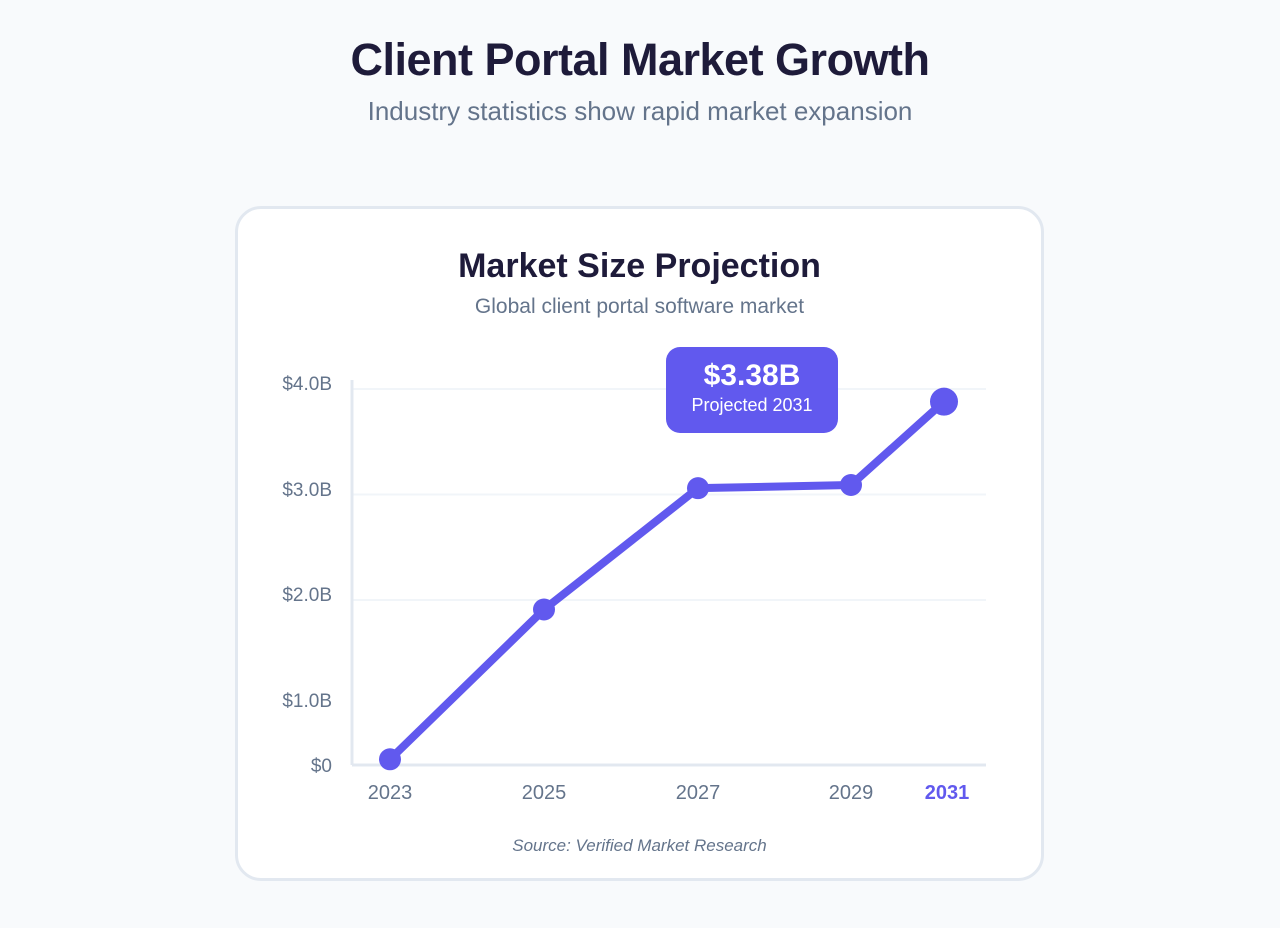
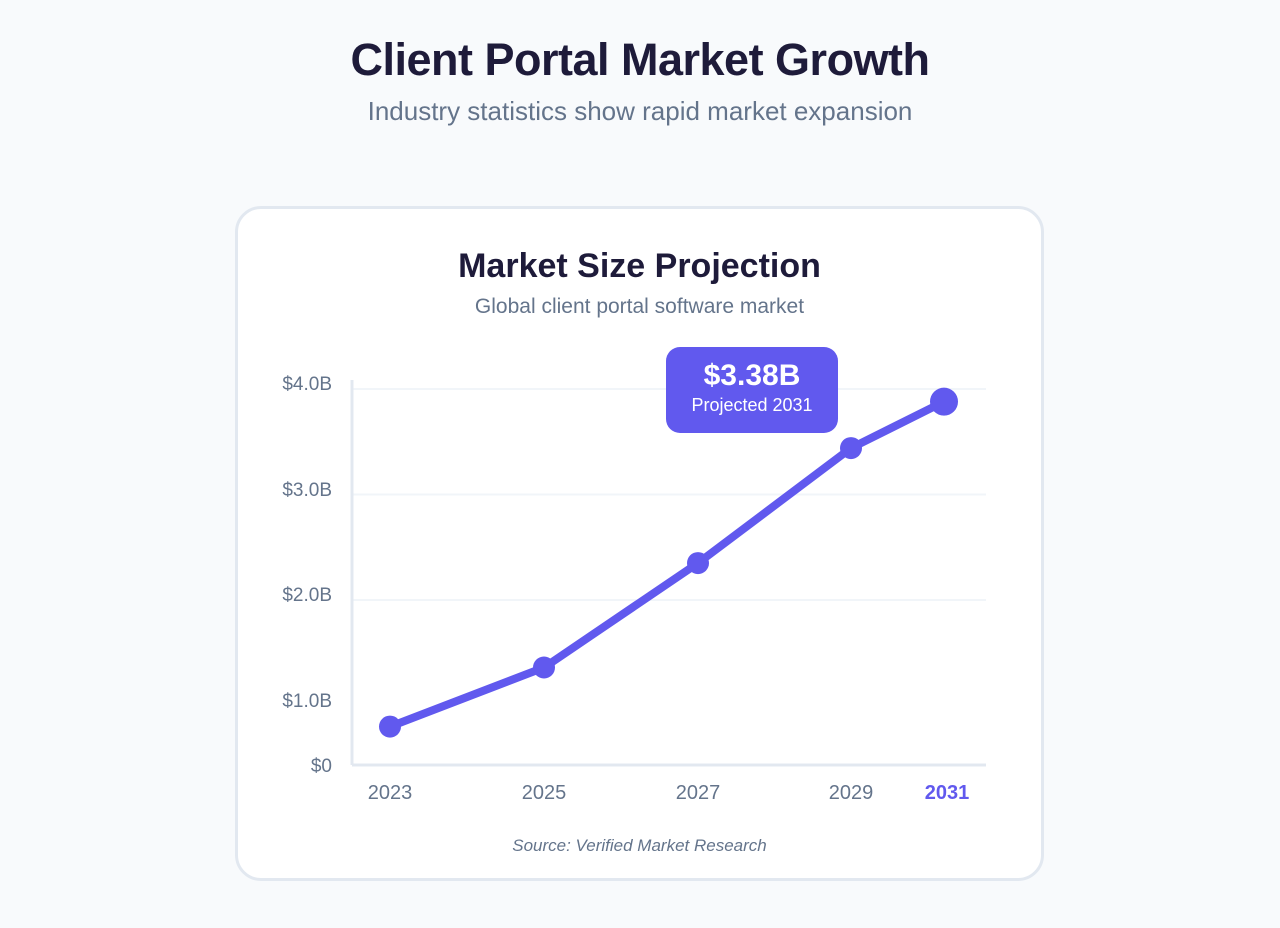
2023: $0.49B -> $0.80B
2025: $1.91B -> $1.36B
2027: $3.06B -> $2.35B
2029: $3.09B -> $3.44B
